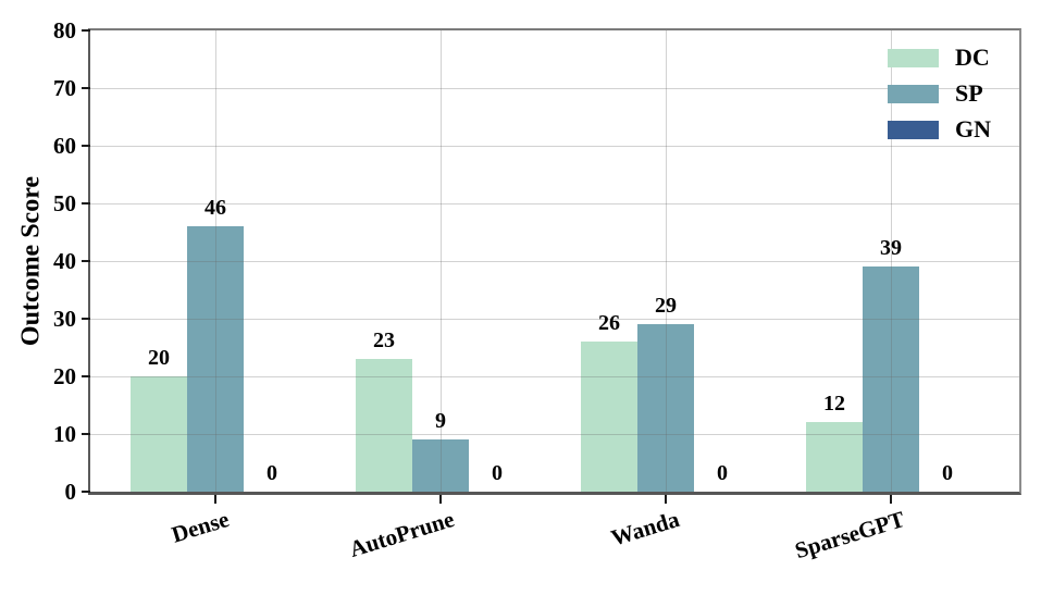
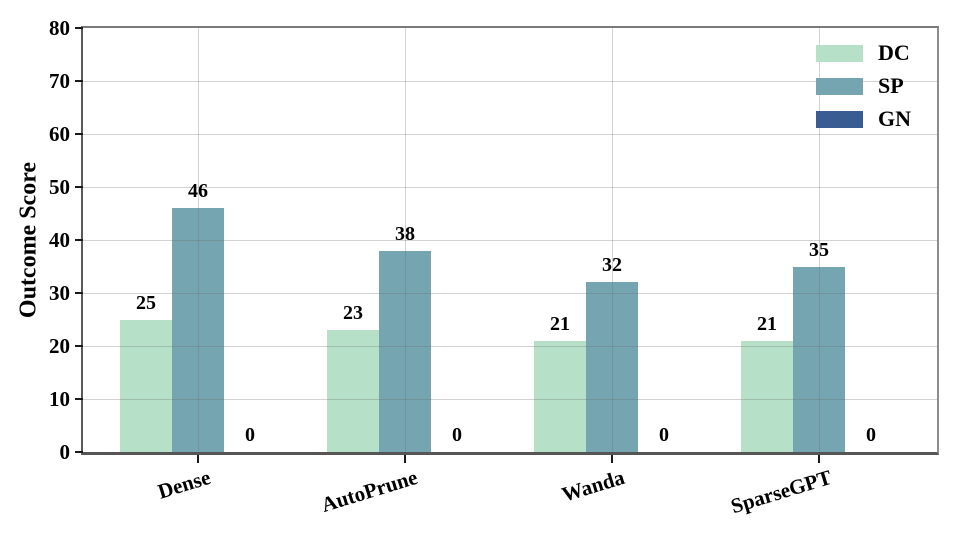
DC/Dense: 20 -> 25
SP/AutoPrune: 9 -> 38
DC/Wanda: 26 -> 21
SP/Wanda: 29 -> 32
DC/SparseGPT: 12 -> 21
SP/SparseGPT: 39 -> 35
